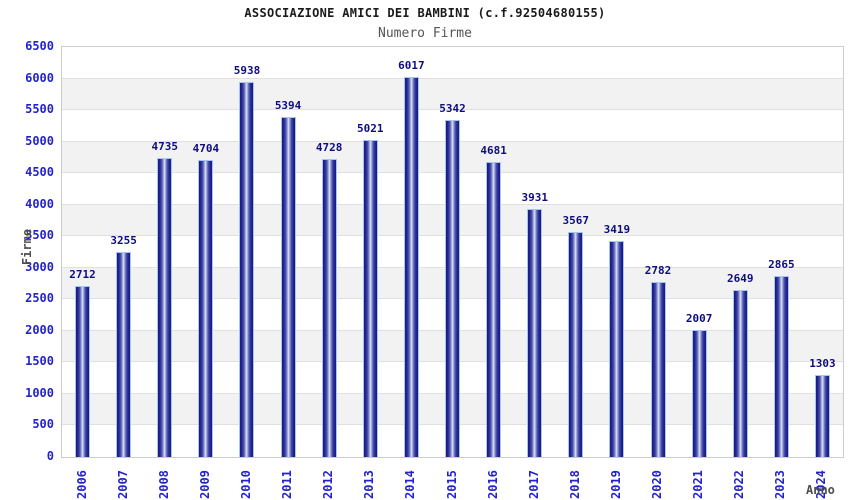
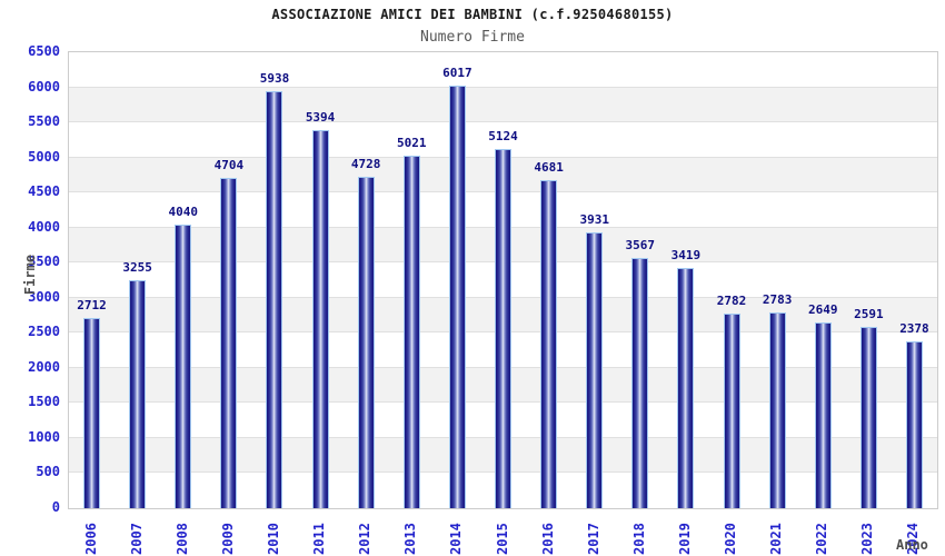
2008: 4735 -> 4040
2015: 5342 -> 5124
2021: 2007 -> 2783
2023: 2865 -> 2591
2024: 1303 -> 2378
